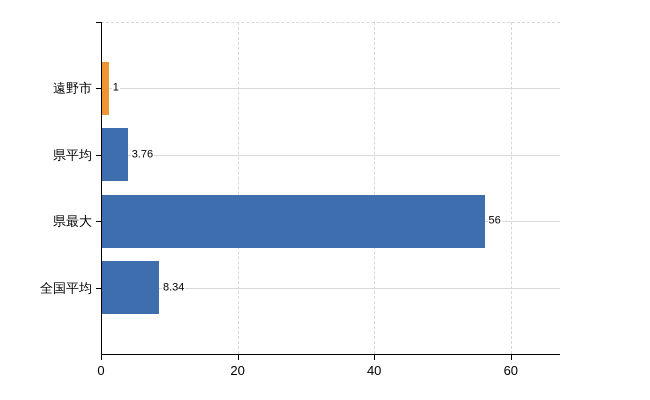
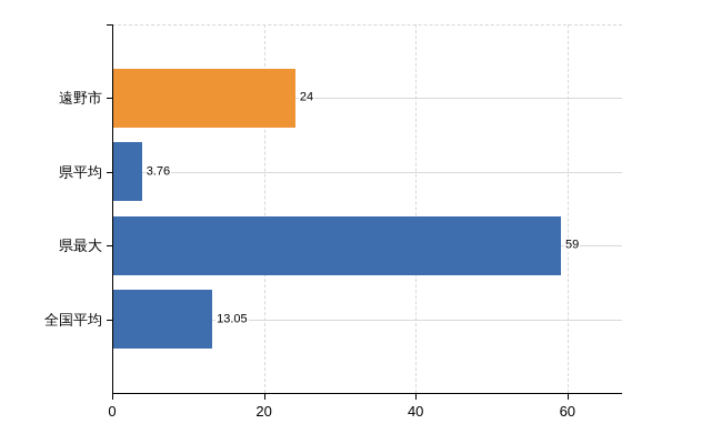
遠野市: 1 -> 24
県最大: 56 -> 59
全国平均: 8.34 -> 13.05
